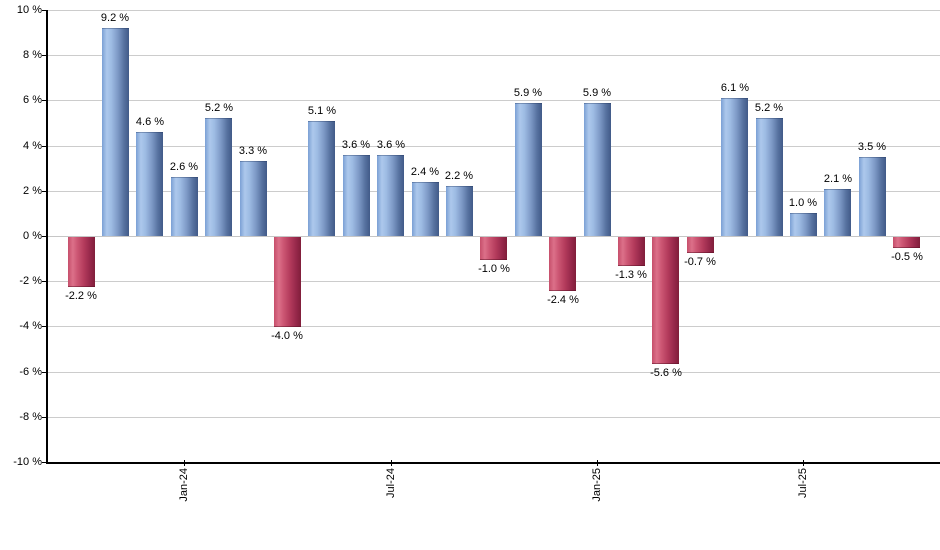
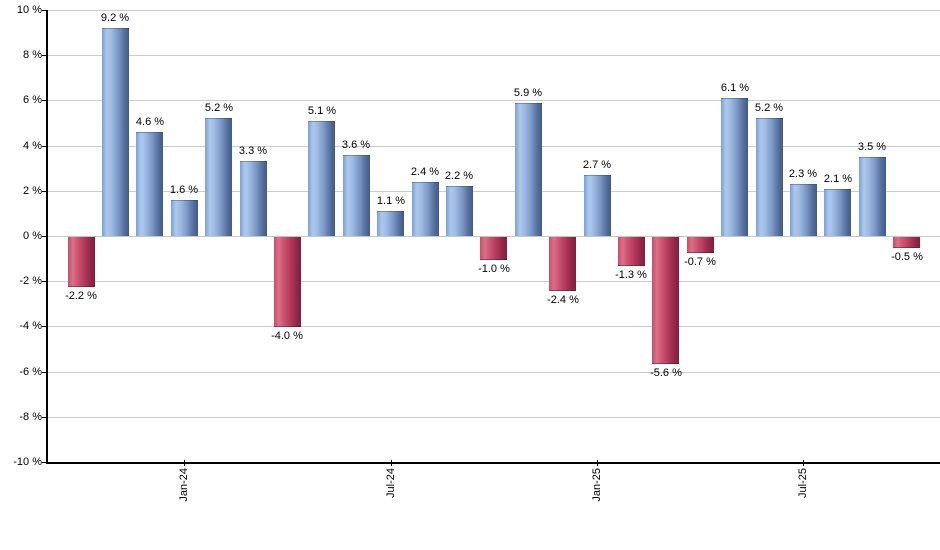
Jan-24: 2.6 -> 1.6
Jul-24: 3.6 -> 1.1
Jan-25: 5.9 -> 2.7
Jul-25: 1.0 -> 2.3
